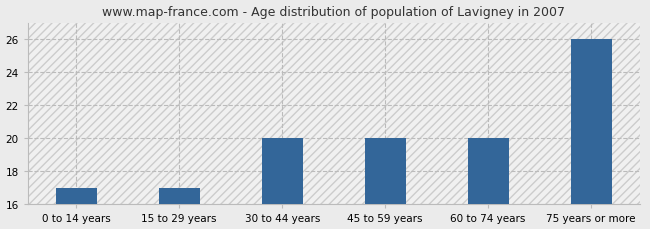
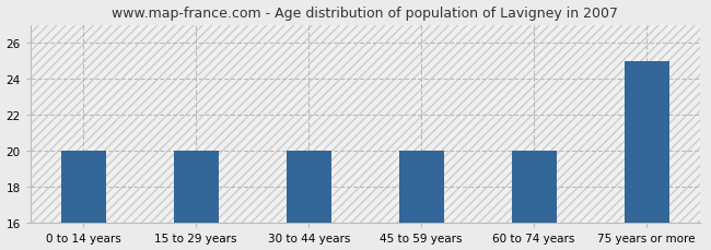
0 to 14 years: 17 -> 20
15 to 29 years: 17 -> 20
75 years or more: 26 -> 25
